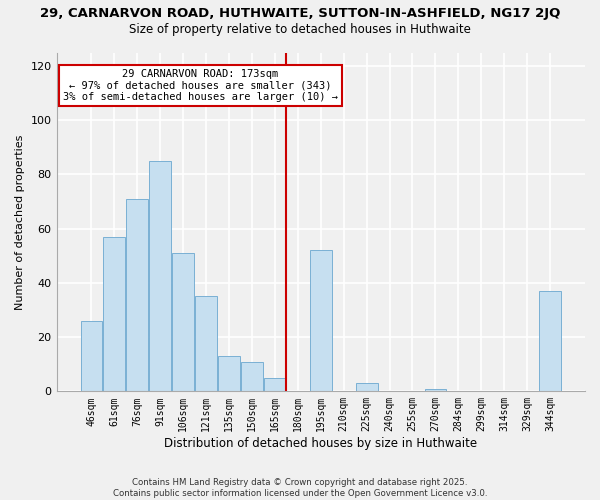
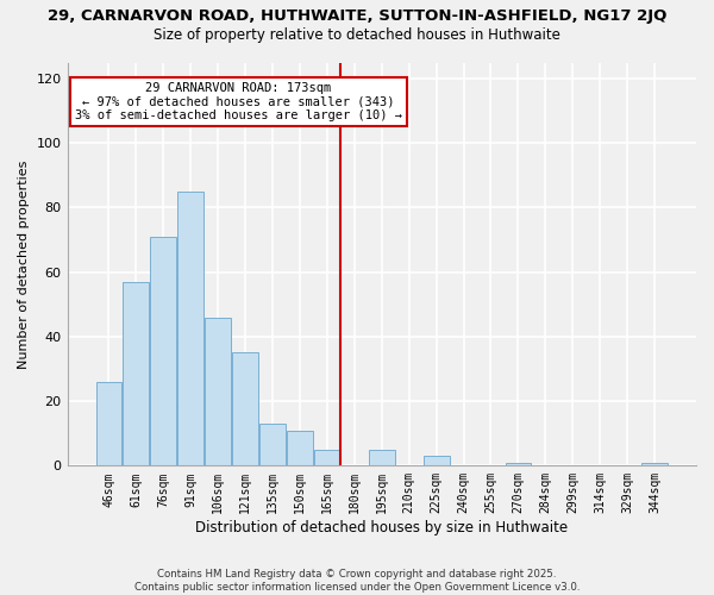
106sqm: 51 -> 46
195sqm: 52 -> 5
344sqm: 37 -> 1
